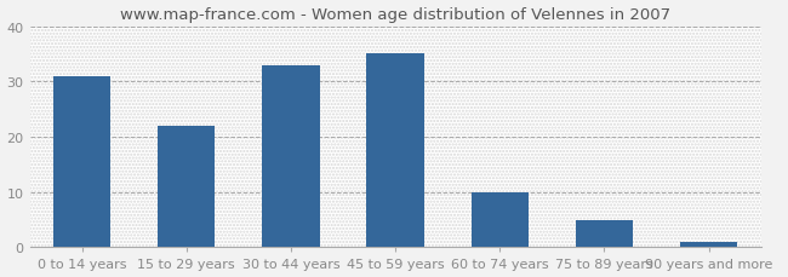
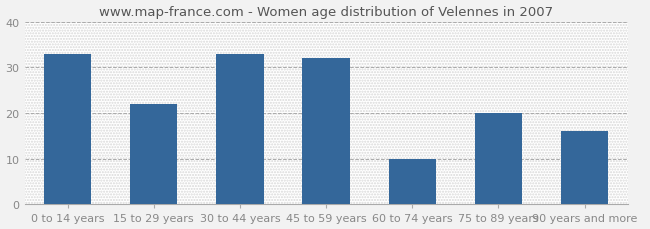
0 to 14 years: 31 -> 33
45 to 59 years: 35 -> 32
75 to 89 years: 5 -> 20
90 years and more: 1 -> 16
